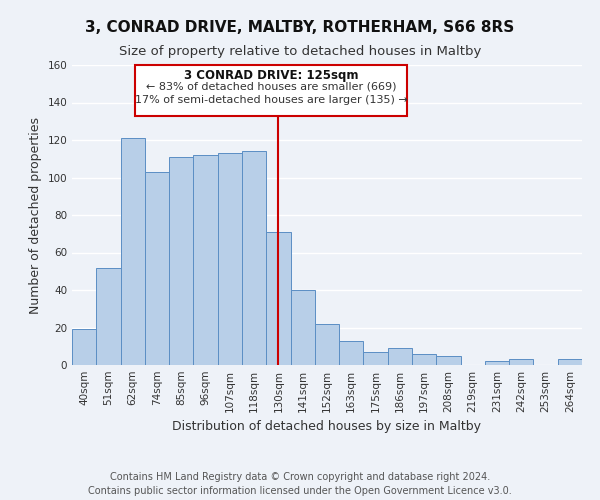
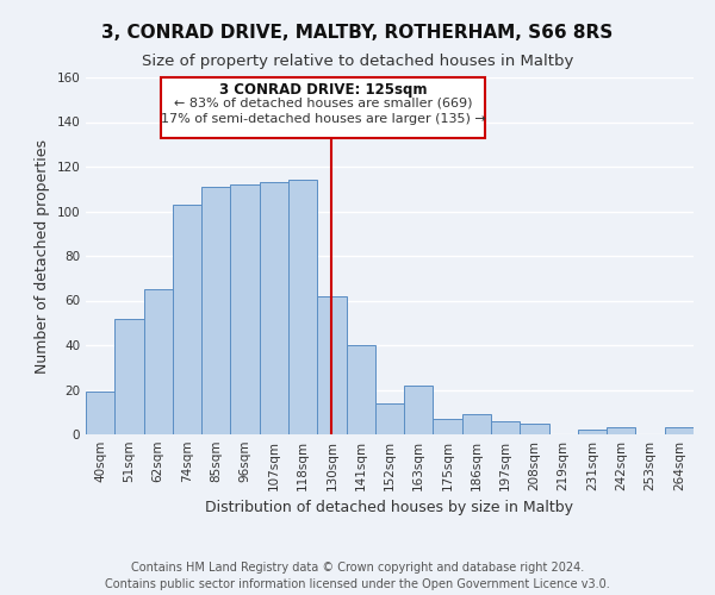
62sqm: 121 -> 65
130sqm: 71 -> 62
152sqm: 22 -> 14
163sqm: 13 -> 22
